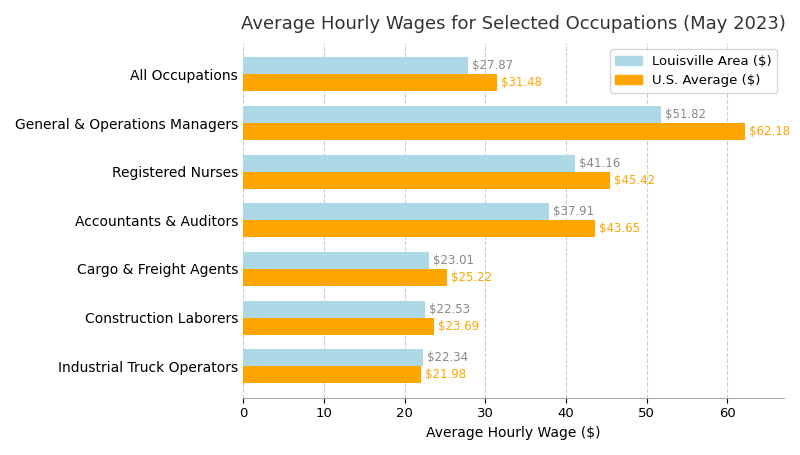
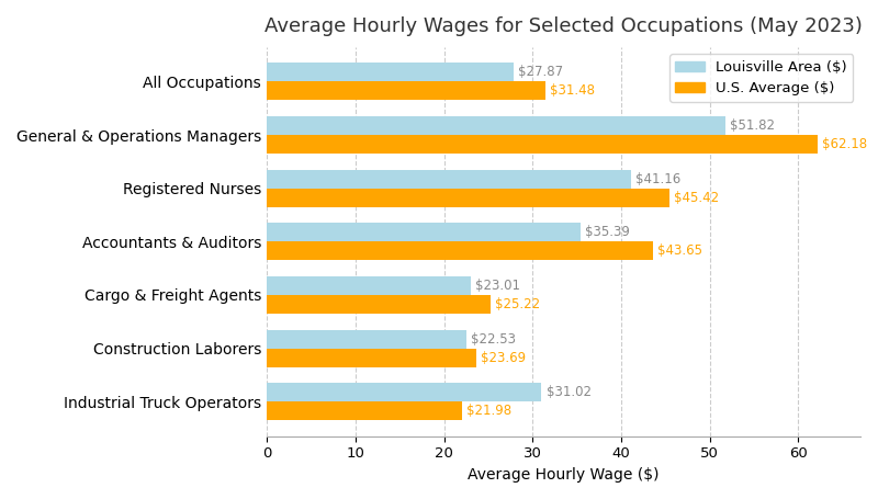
Louisville Area ($)/Accountants & Auditors: $37.91 -> $35.39
Louisville Area ($)/Industrial Truck Operators: $22.34 -> $31.02
